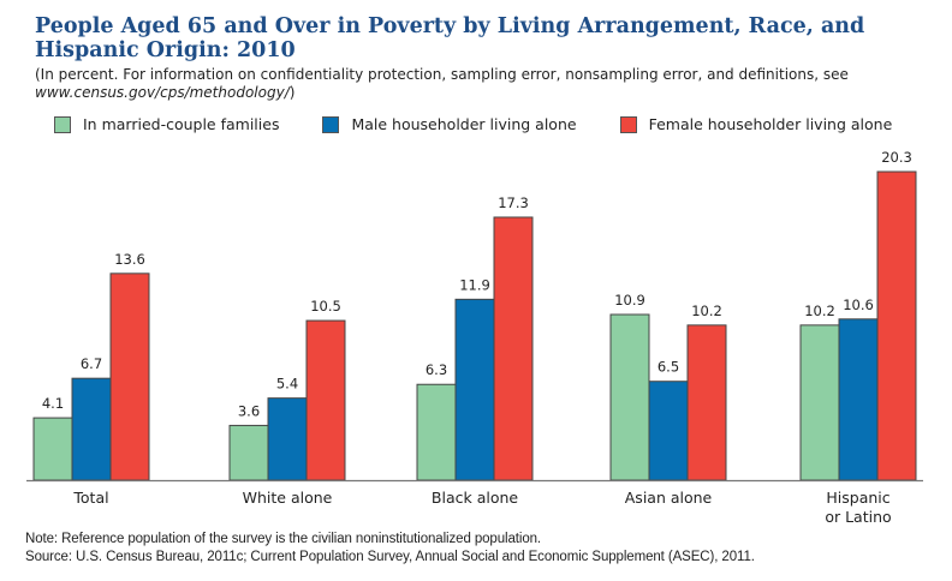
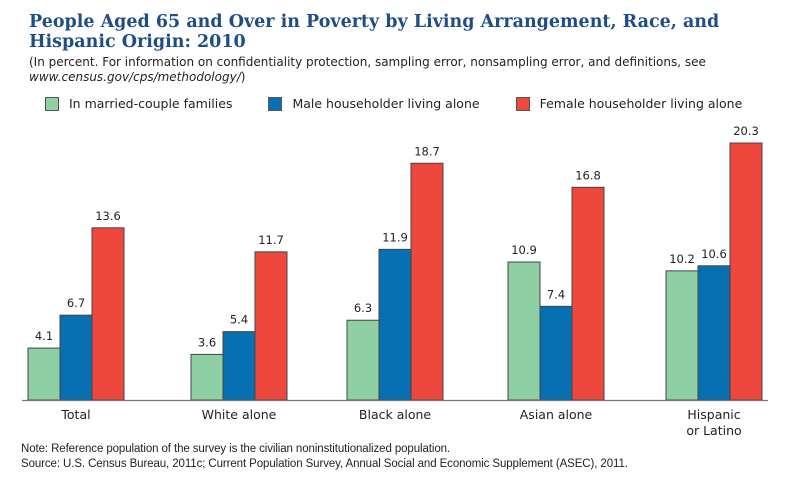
Female householder living alone/White alone: 10.5 -> 11.7
Female householder living alone/Black alone: 17.3 -> 18.7
Male householder living alone/Asian alone: 6.5 -> 7.4
Female householder living alone/Asian alone: 10.2 -> 16.8
